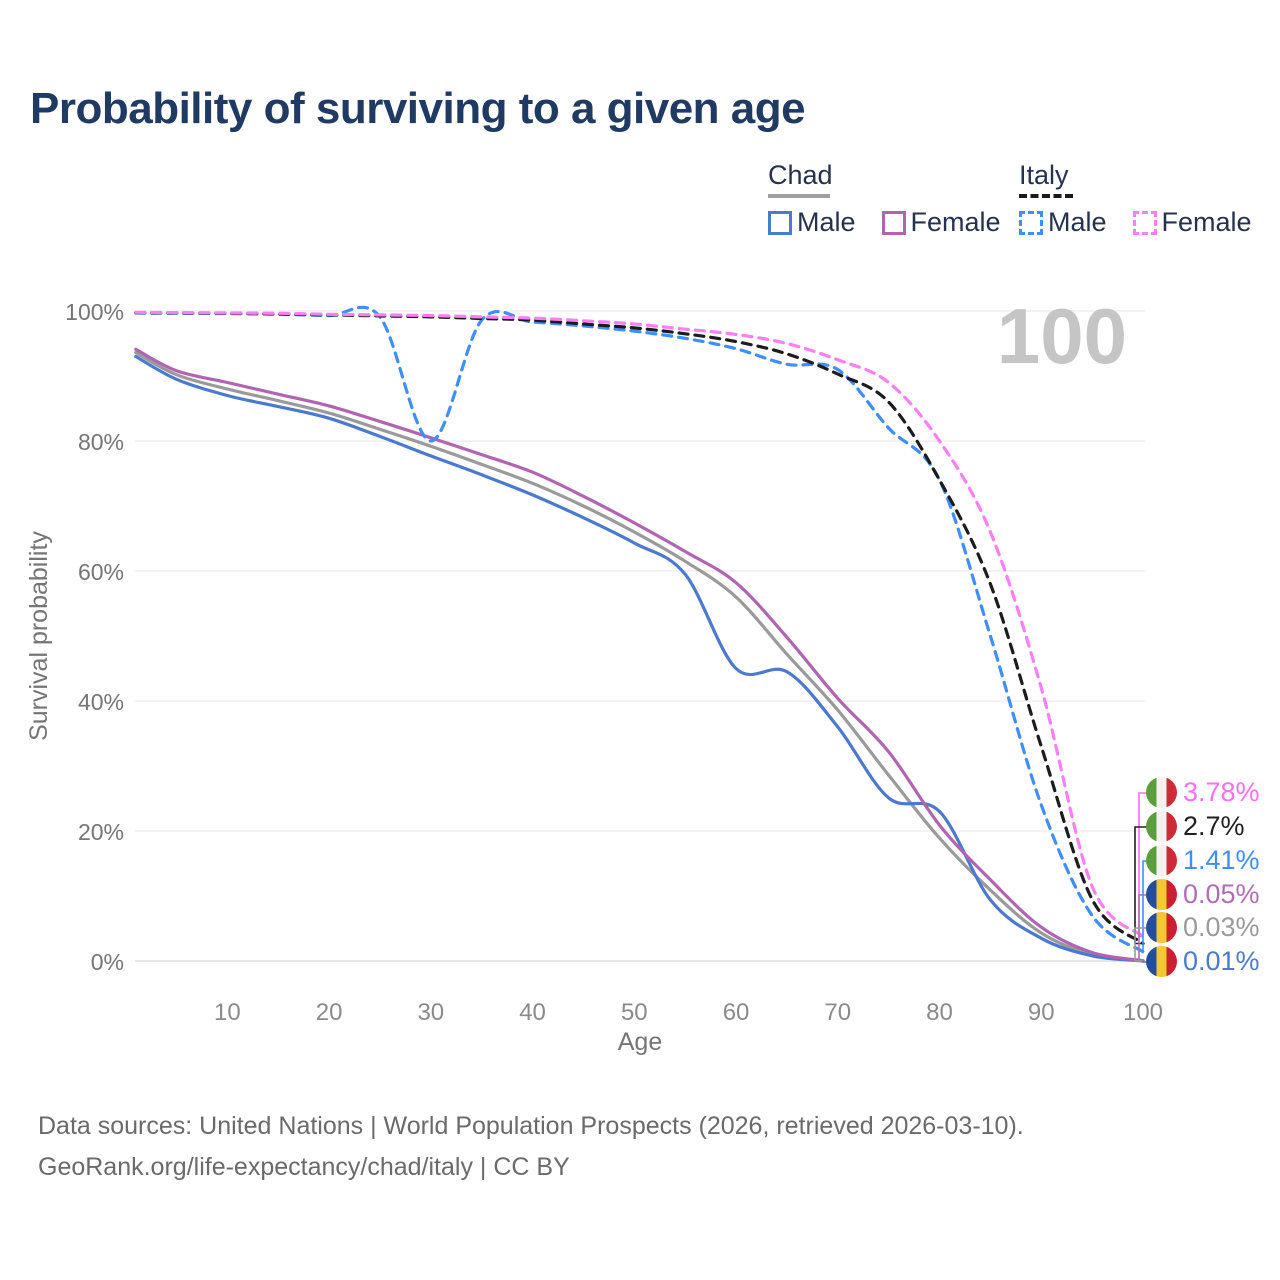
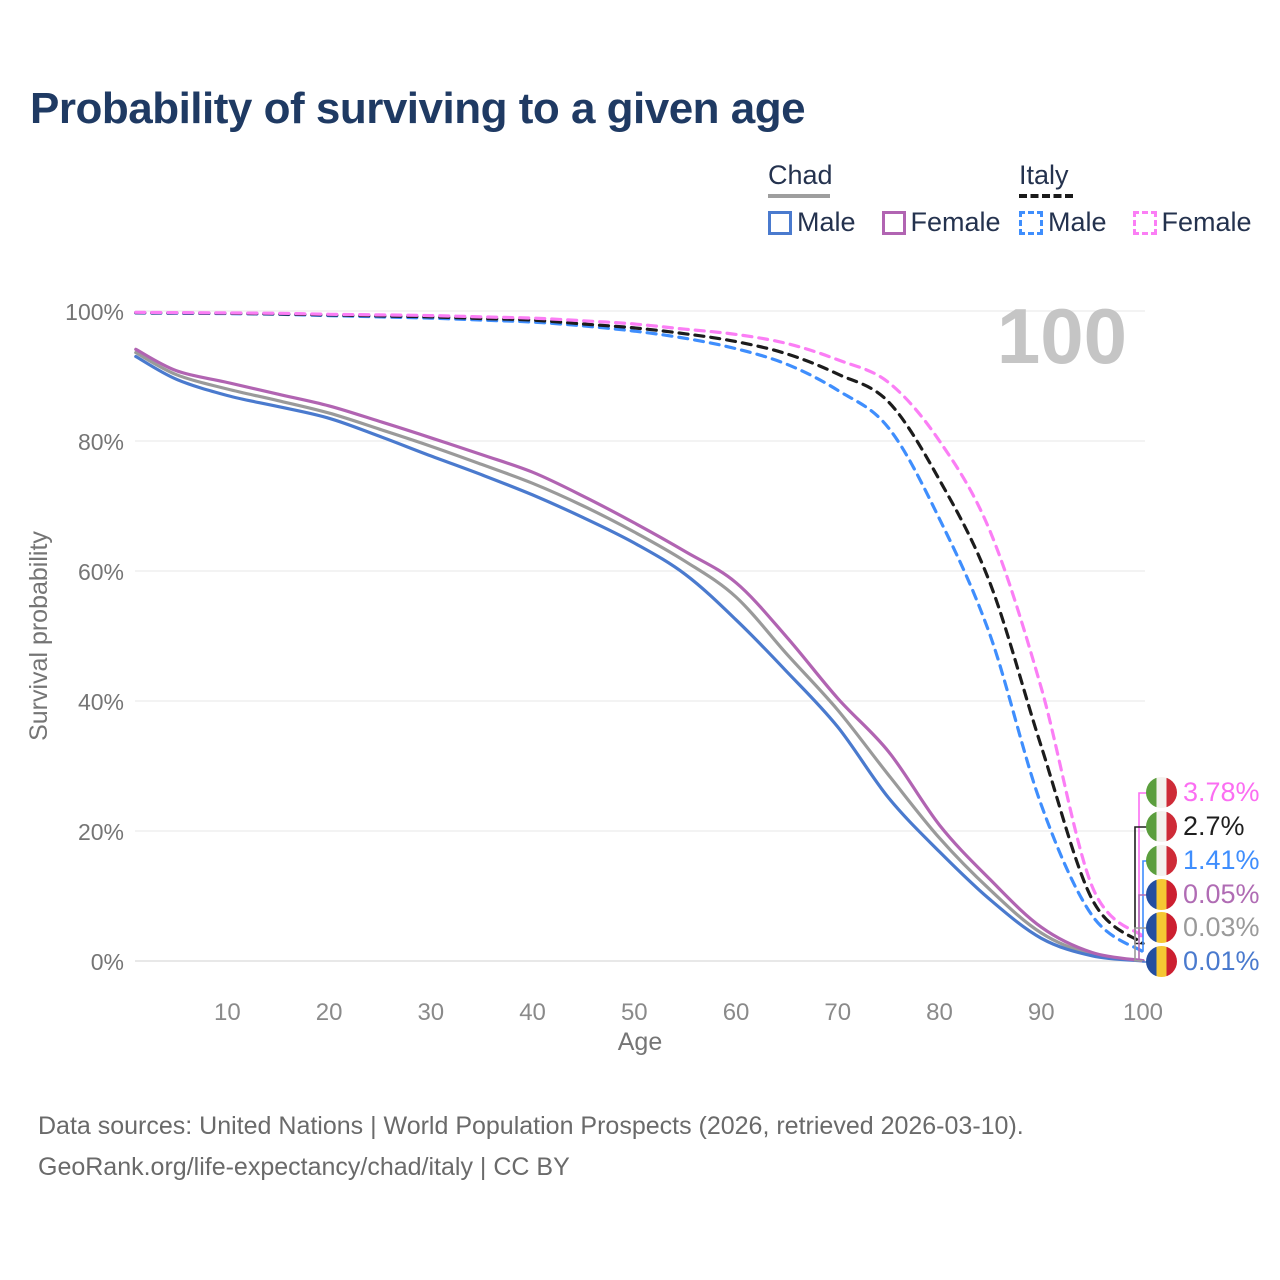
Italy Male/30: 80% -> 99%
Chad Male/60: 45% -> 52%
Italy Male/70: 91% -> 88%
Chad Male/80: 23% -> 17%
Italy Male/80: 74% -> 68%
